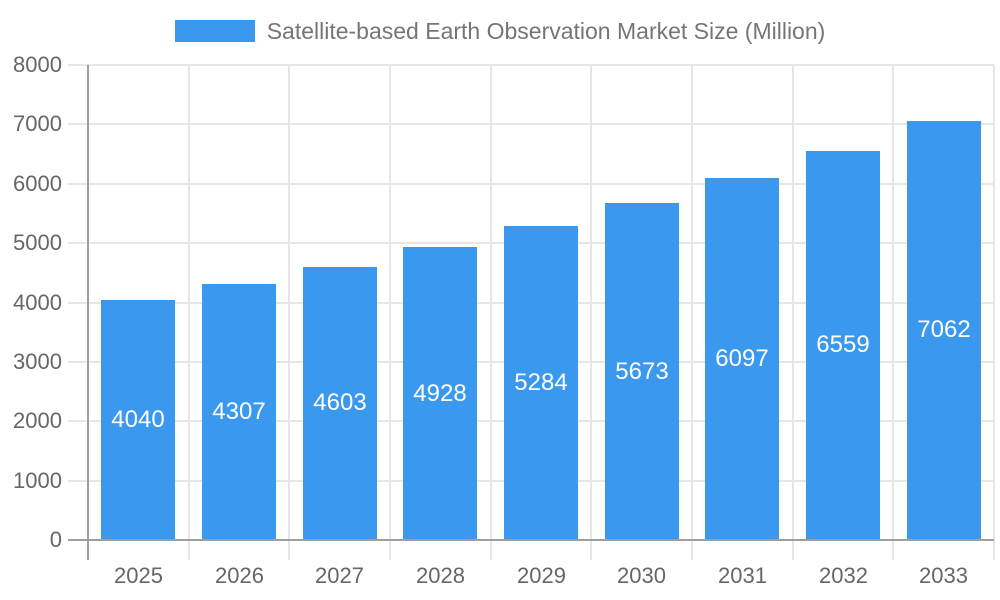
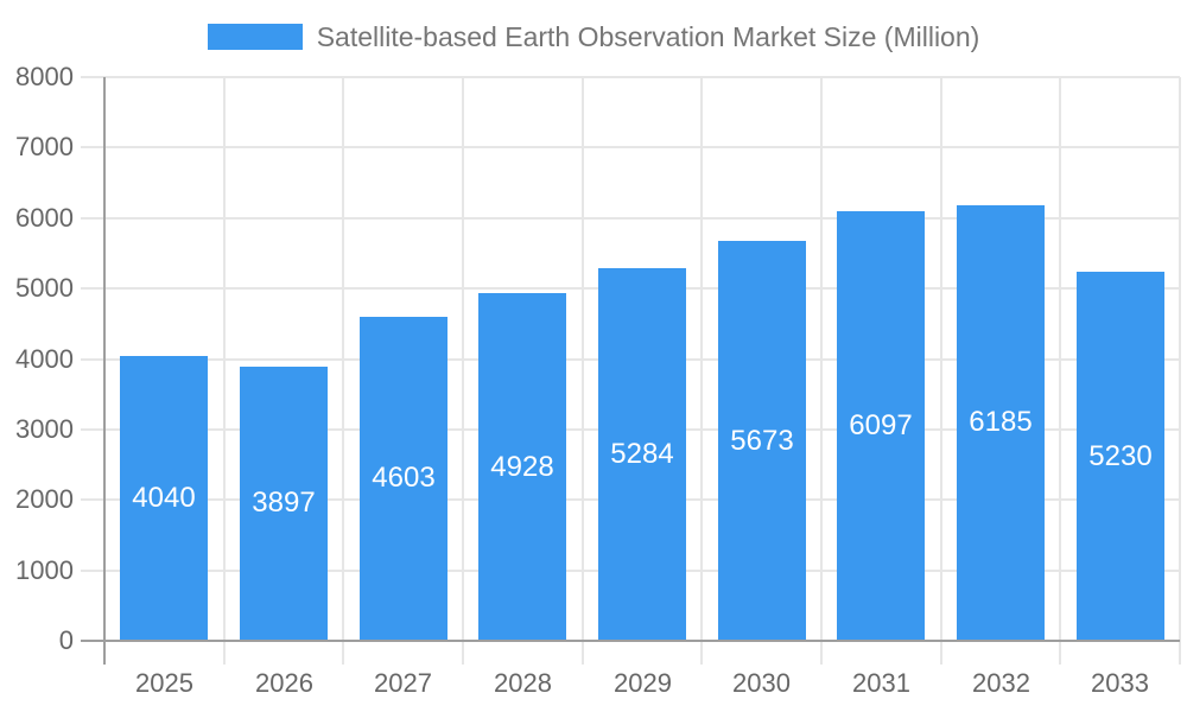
2026: 4307 -> 3897
2032: 6559 -> 6185
2033: 7062 -> 5230
